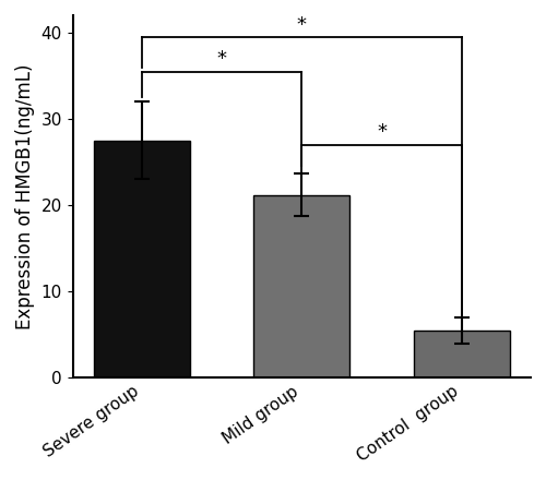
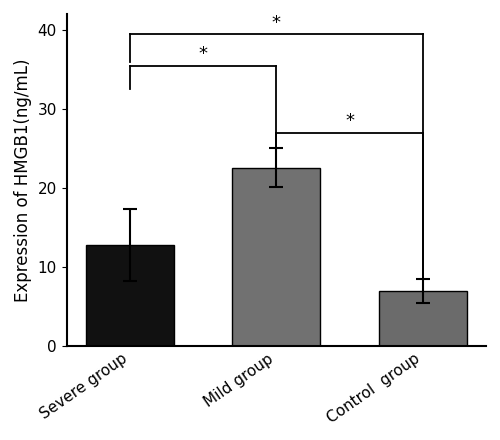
Severe group: 27.5 -> 12.8
Mild group: 21.2 -> 22.6
Control group: 5.5 -> 7.0
